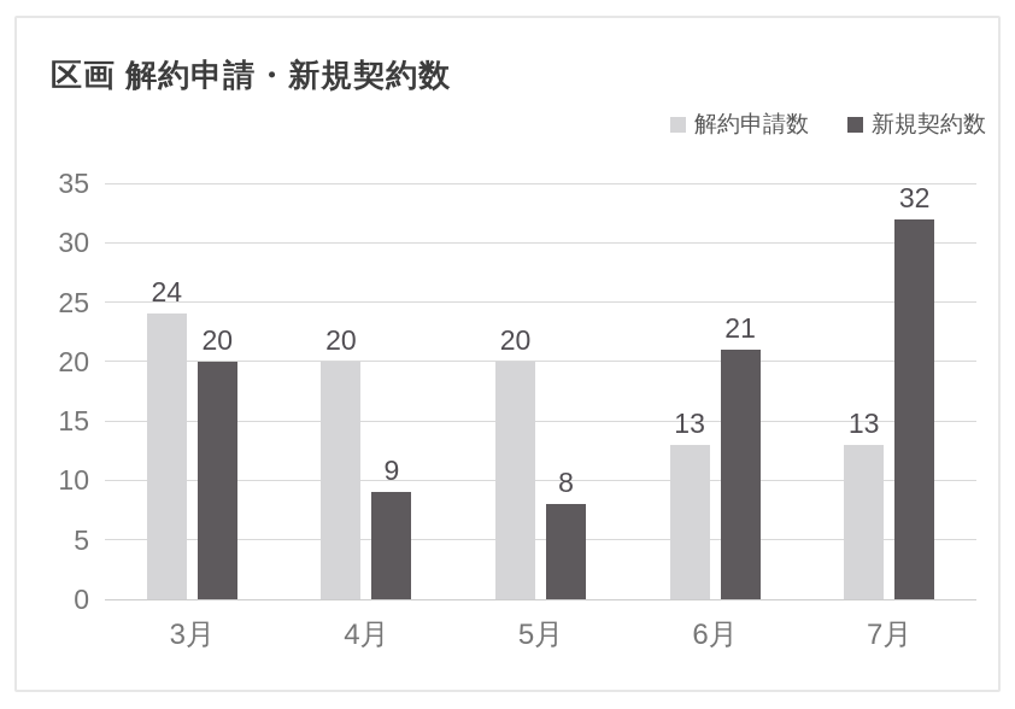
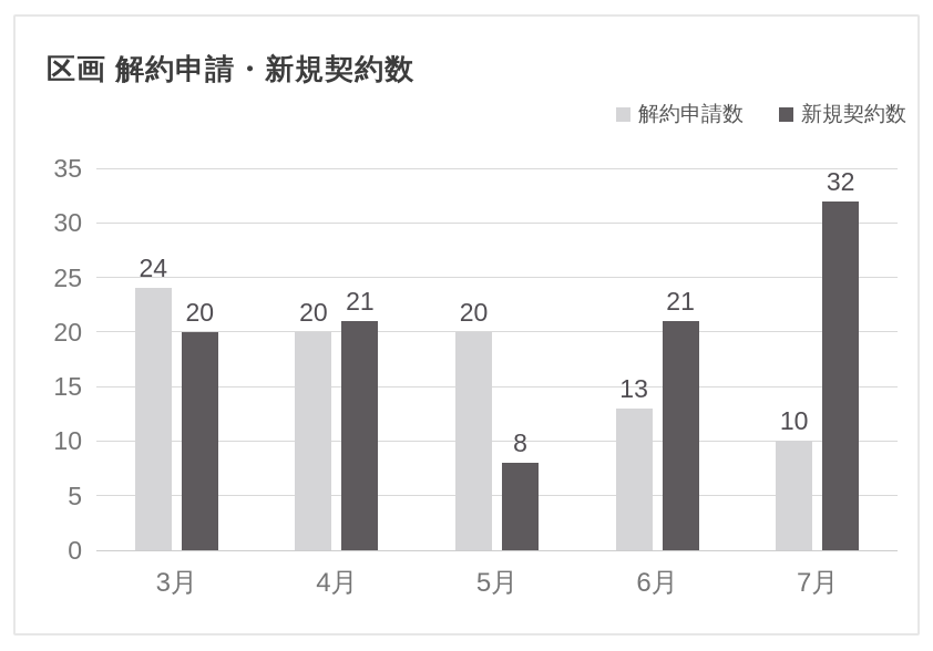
新規契約数/4月: 9 -> 21
解約申請数/7月: 13 -> 10
